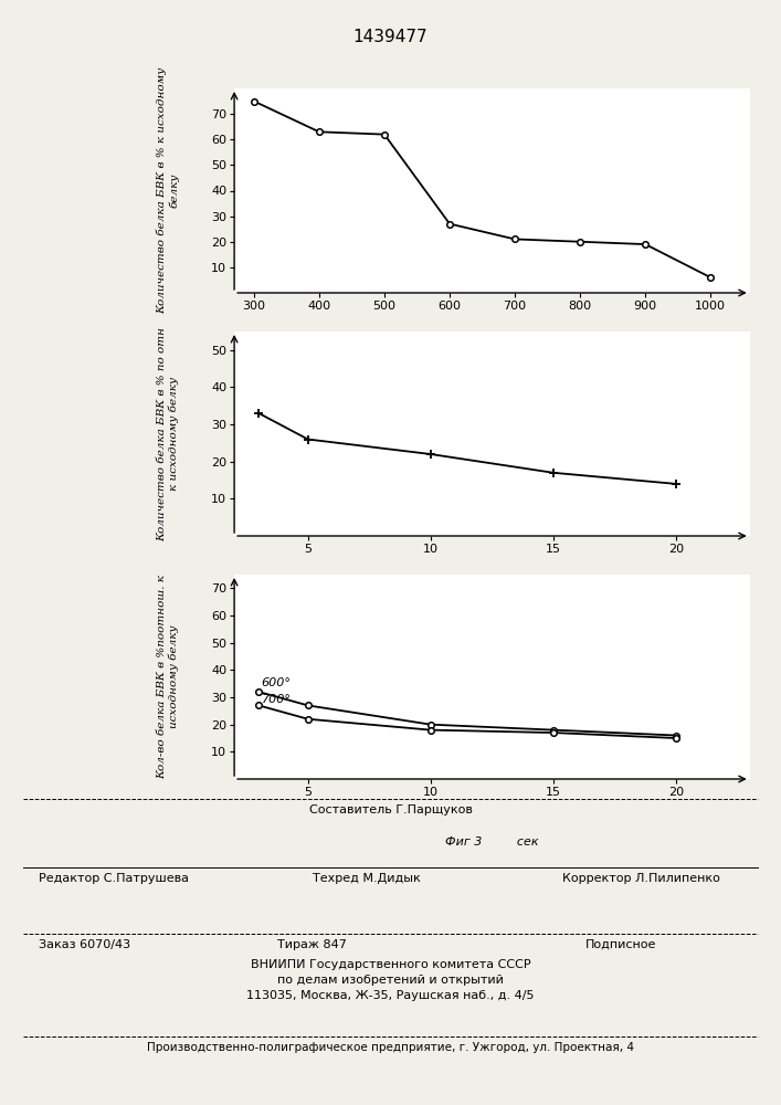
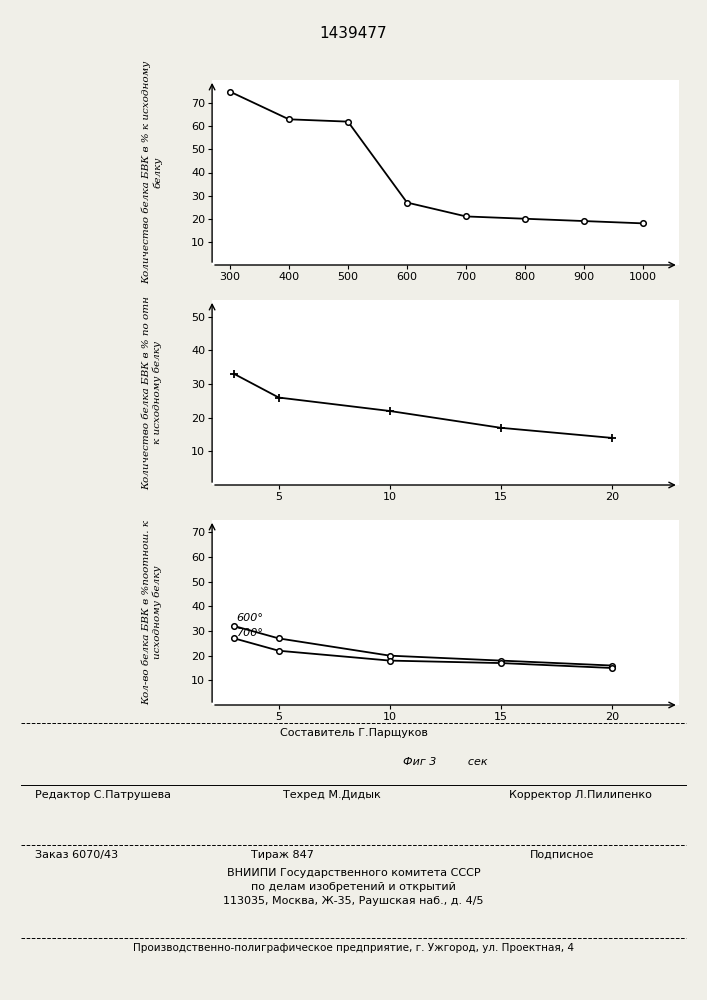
1000: 6 -> 18
